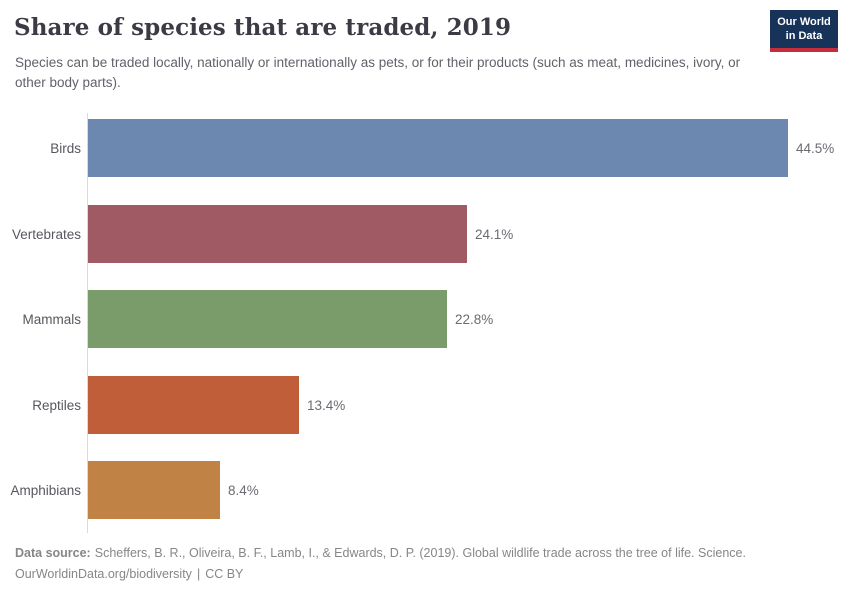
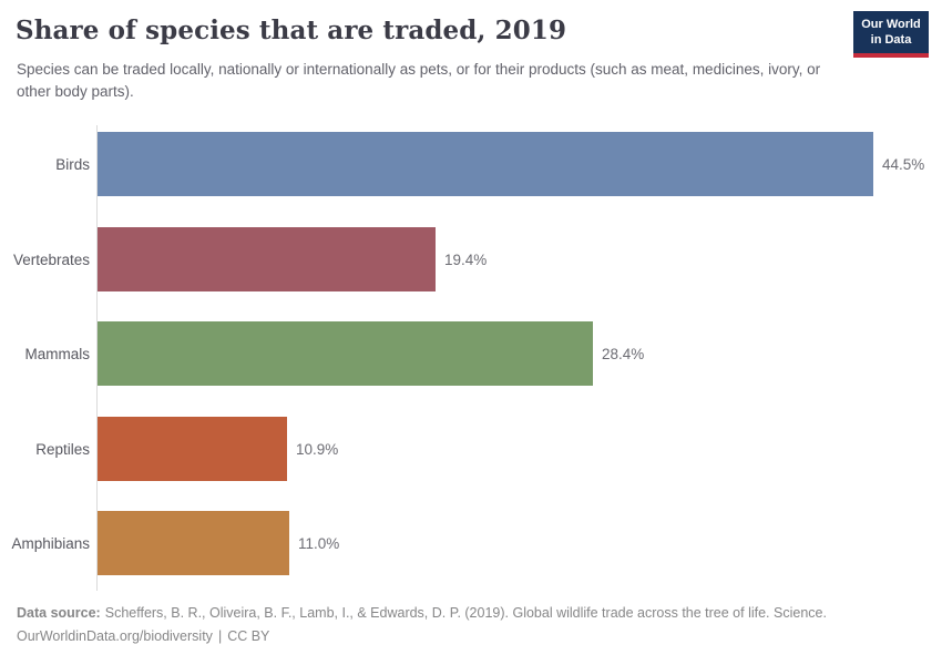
Vertebrates: 24.1% -> 19.4%
Mammals: 22.8% -> 28.4%
Reptiles: 13.4% -> 10.9%
Amphibians: 8.4% -> 11.0%
